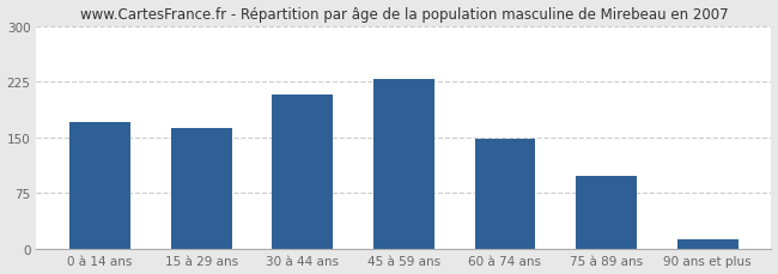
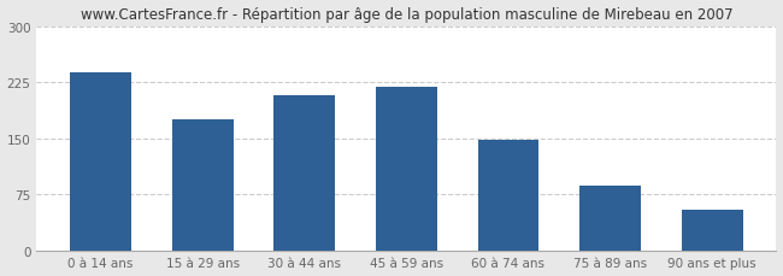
0 à 14 ans: 170 -> 238
15 à 29 ans: 163 -> 176
45 à 59 ans: 228 -> 218
75 à 89 ans: 98 -> 86
90 ans et plus: 13 -> 54
